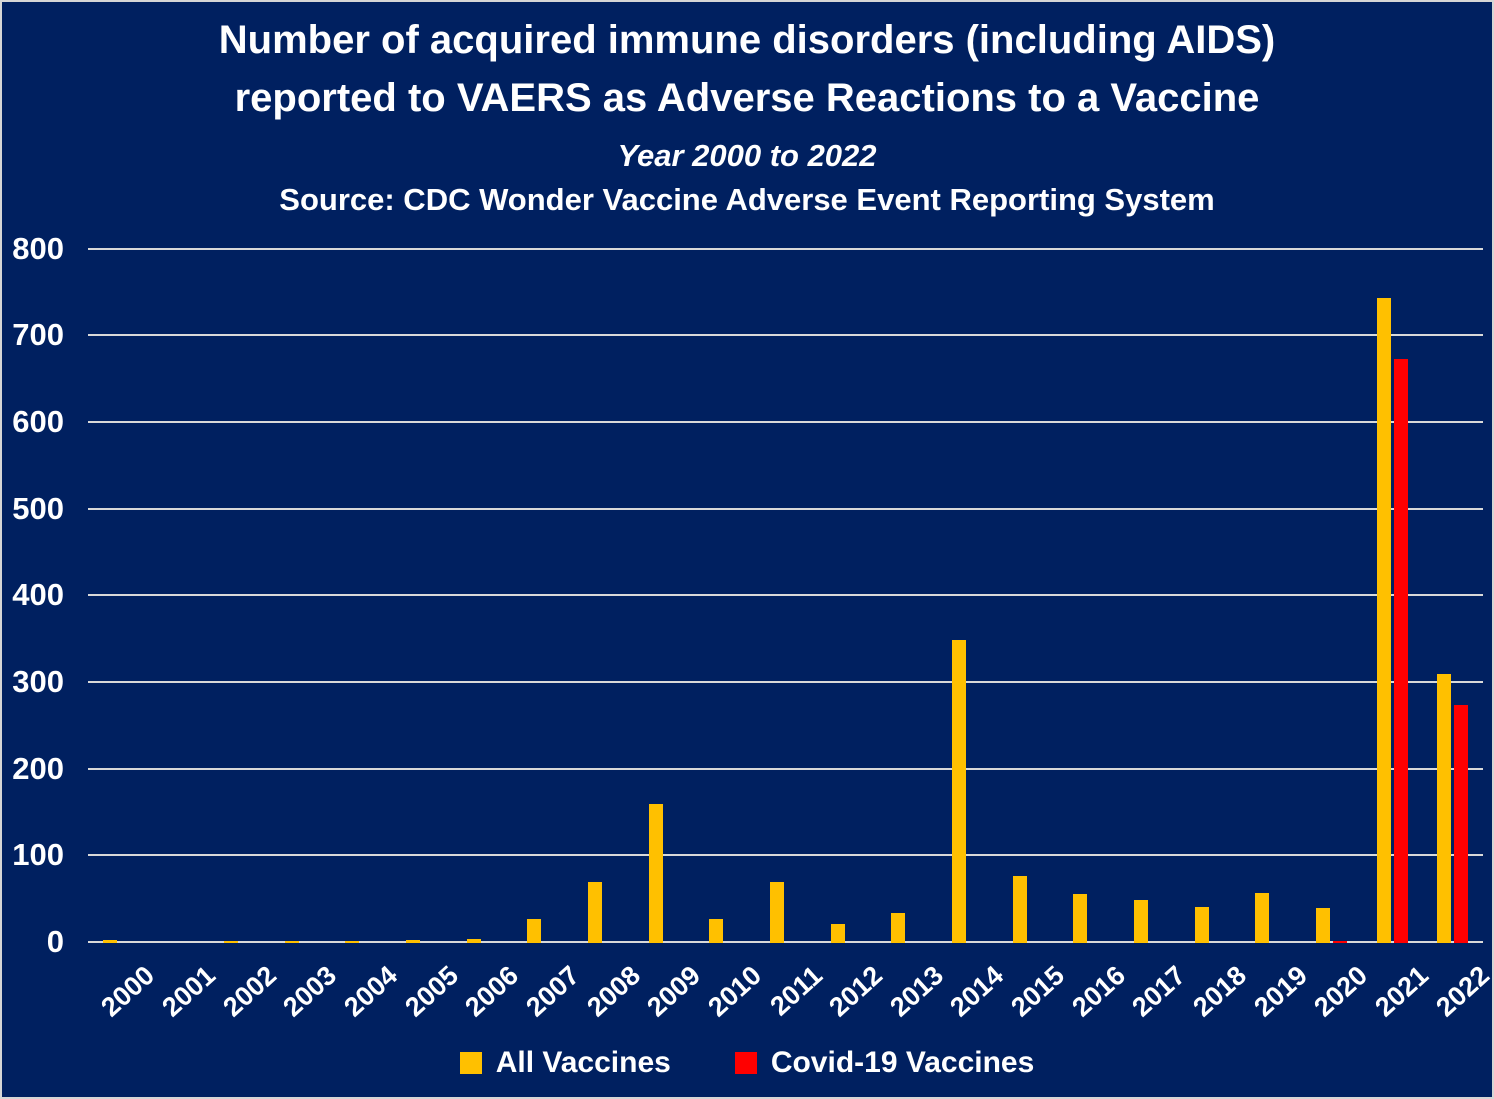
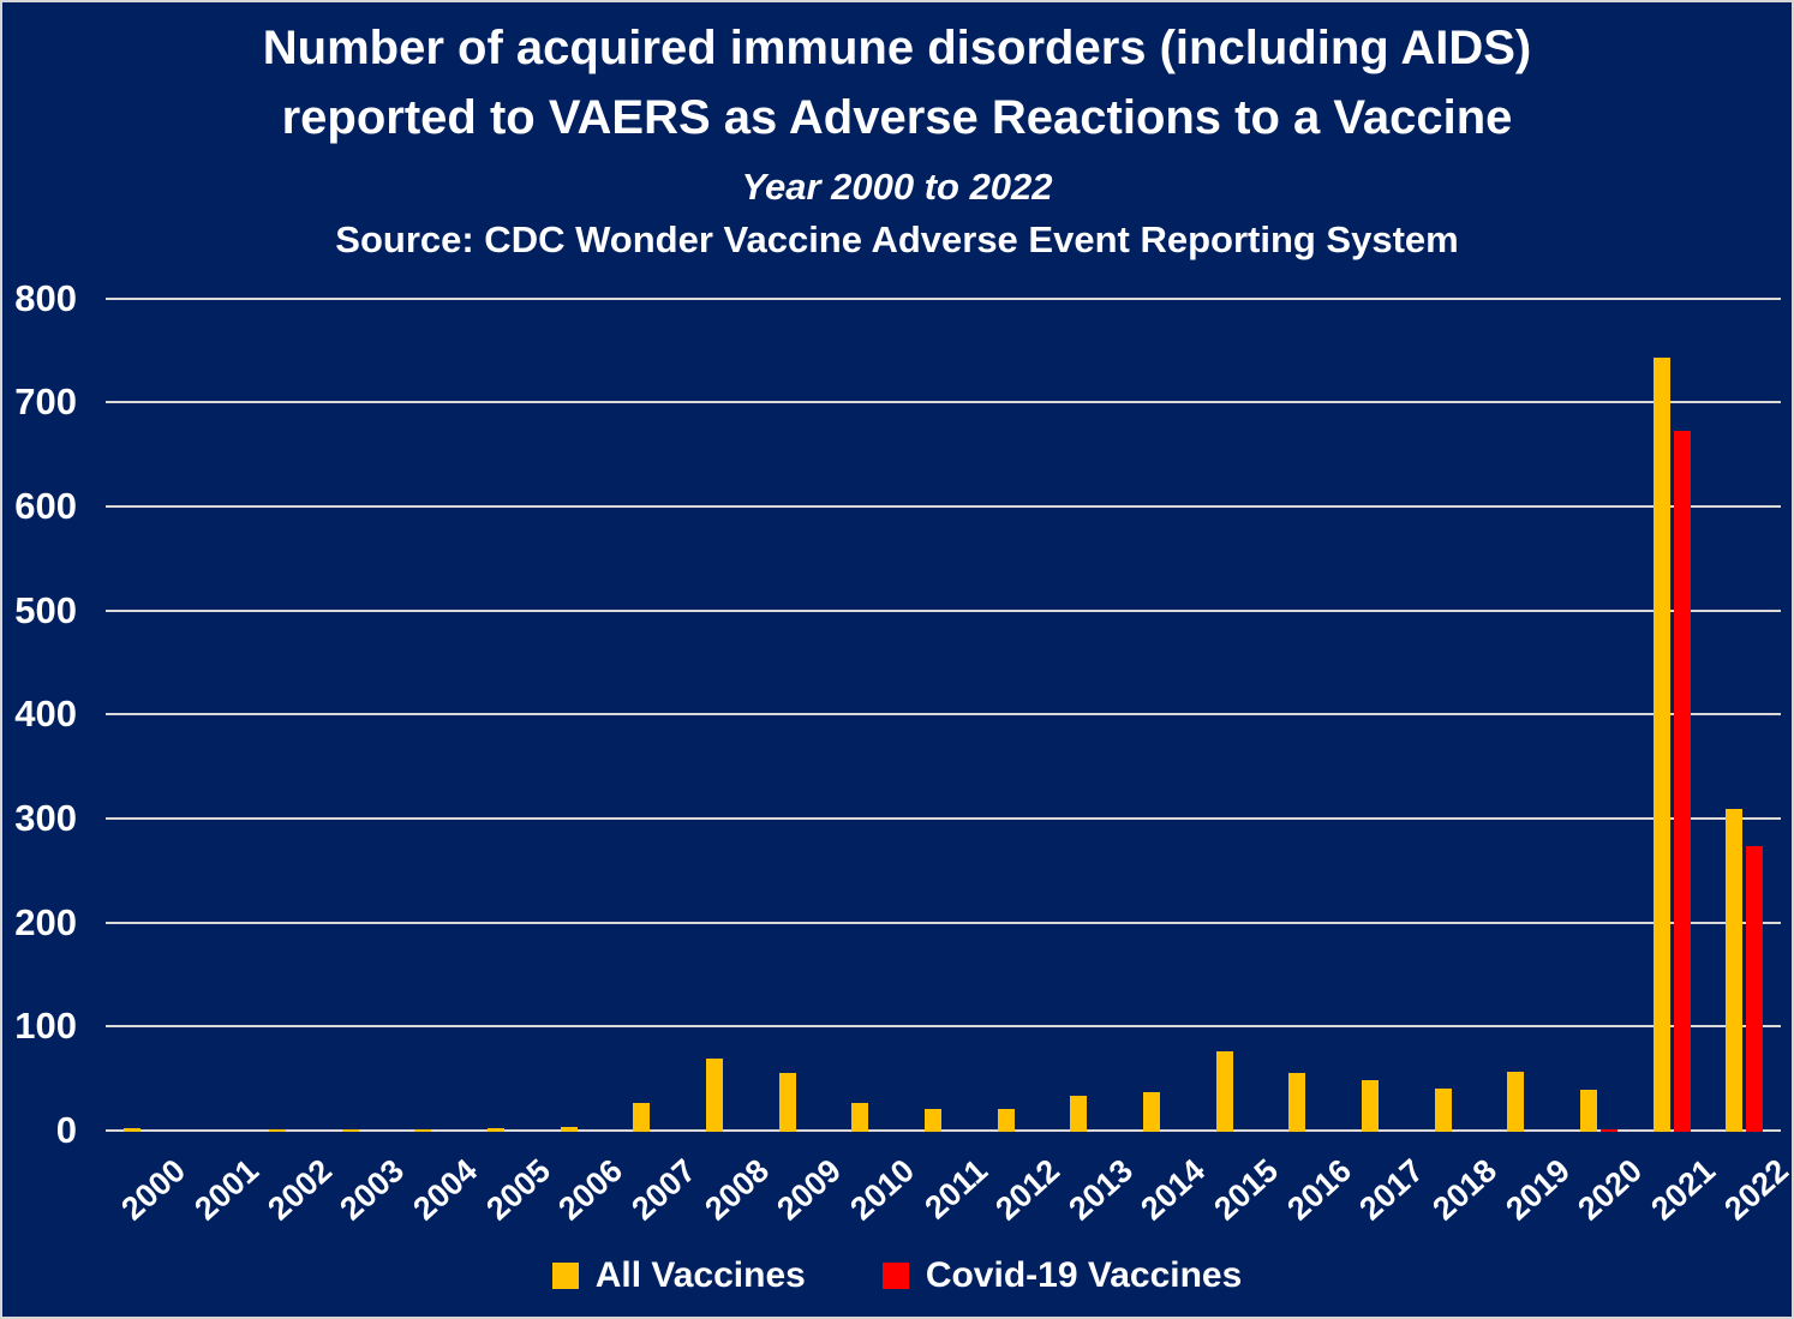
All Vaccines/2009: 160 -> 60
All Vaccines/2011: 70 -> 20
All Vaccines/2014: 350 -> 40
